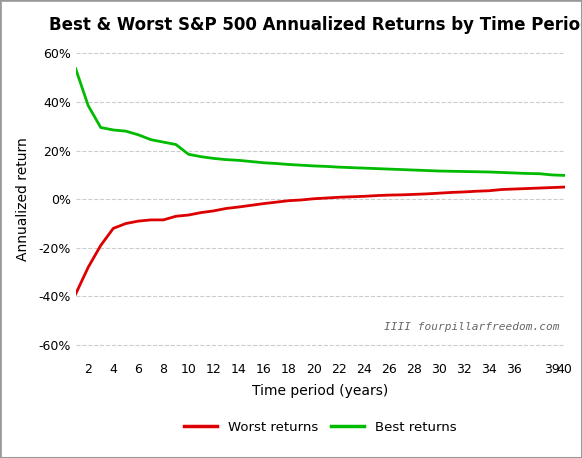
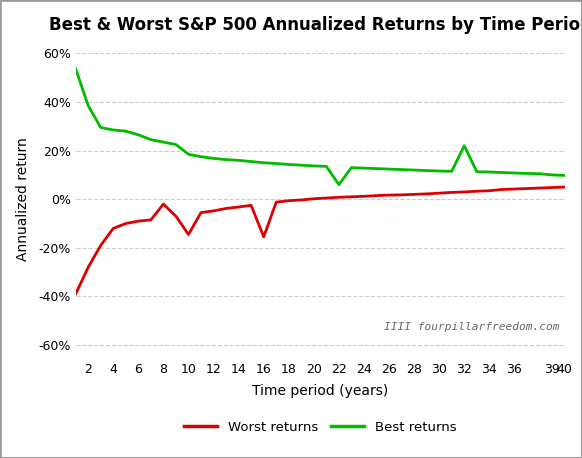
Worst returns/8: -8.5% -> -2.0%
Worst returns/10: -6.5% -> -14.5%
Worst returns/16: -1.8% -> -15.5%
Best returns/22: 13.2% -> 6.0%
Best returns/32: 11.4% -> 22.0%
